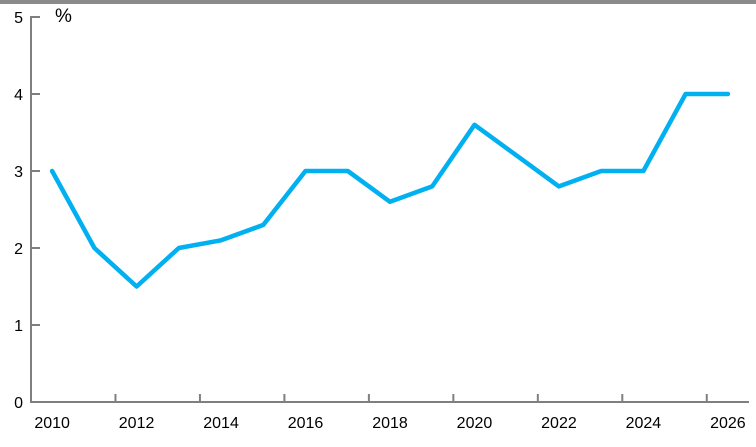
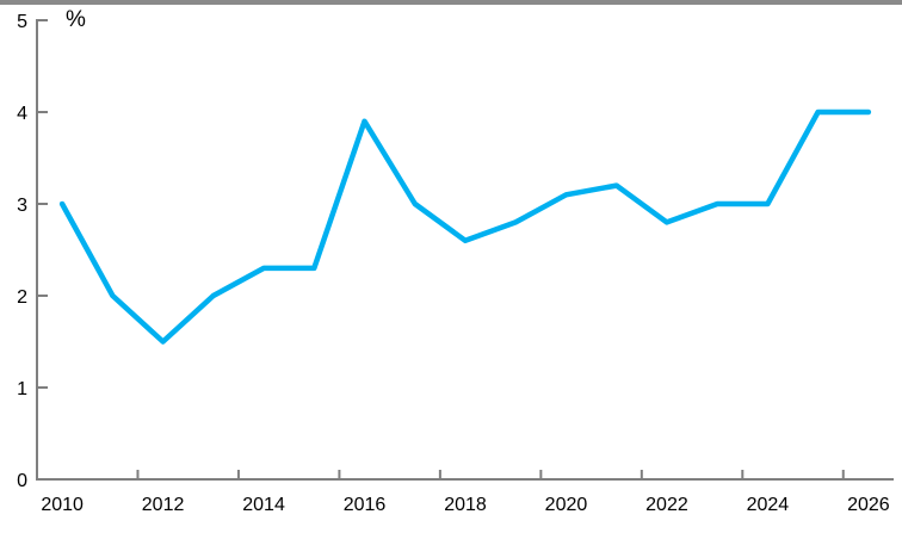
2014: 2.1 -> 2.3
2016: 3.0 -> 3.9
2020: 3.6 -> 3.1
